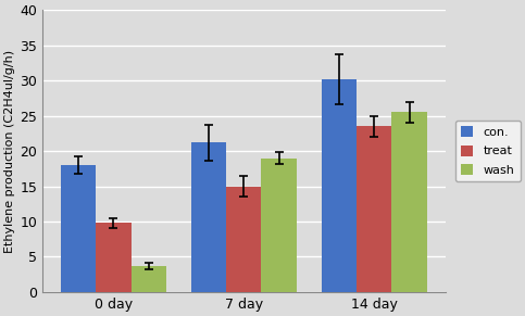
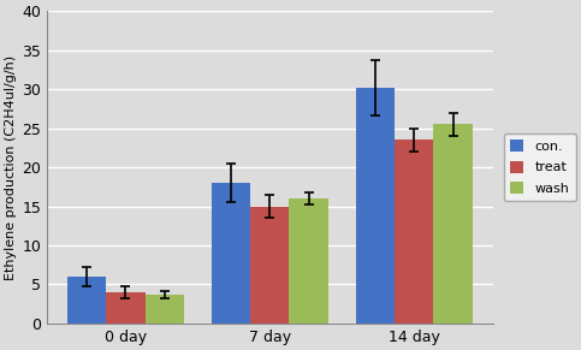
con./0 day: 18.0 -> 6.0
treat/0 day: 9.8 -> 4.0
con./7 day: 21.2 -> 18.0
wash/7 day: 19.0 -> 16.0
